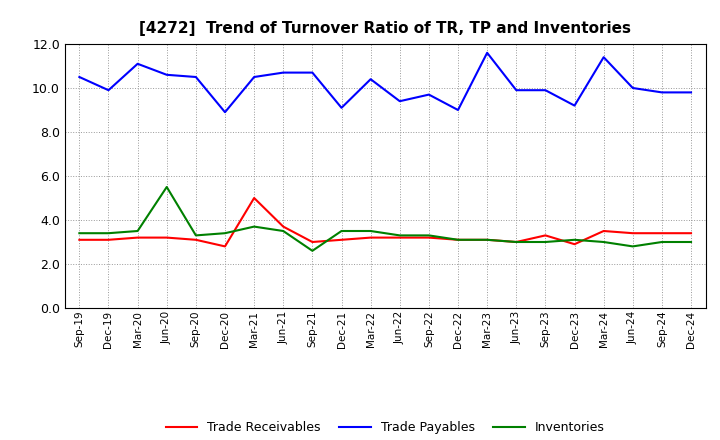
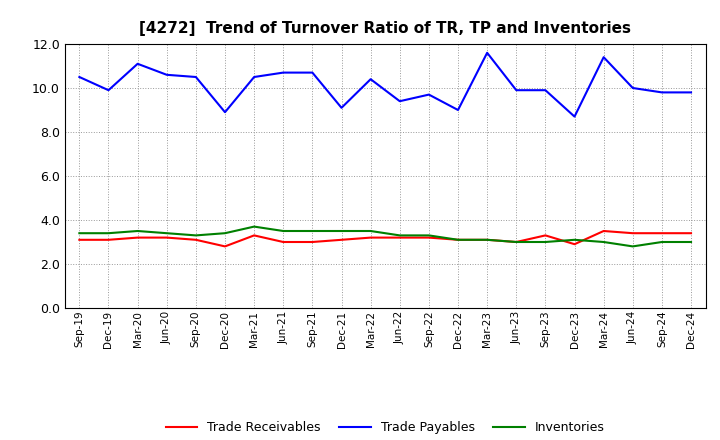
Inventories/Jun-20: 5.5 -> 3.4
Trade Receivables/Mar-21: 5.0 -> 3.3
Trade Receivables/Jun-21: 3.7 -> 3.0
Inventories/Sep-21: 2.6 -> 3.5
Trade Payables/Dec-23: 9.2 -> 8.7
